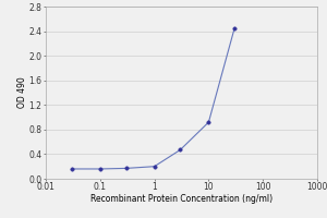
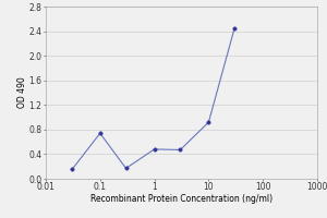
0.1: 0.16 -> 0.74
1: 0.20 -> 0.48
